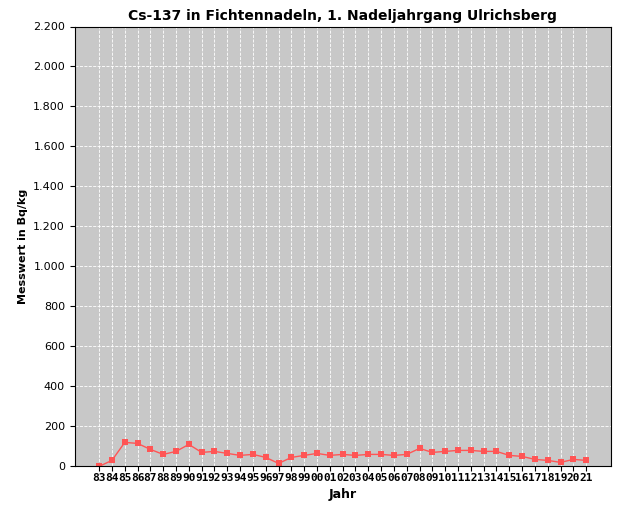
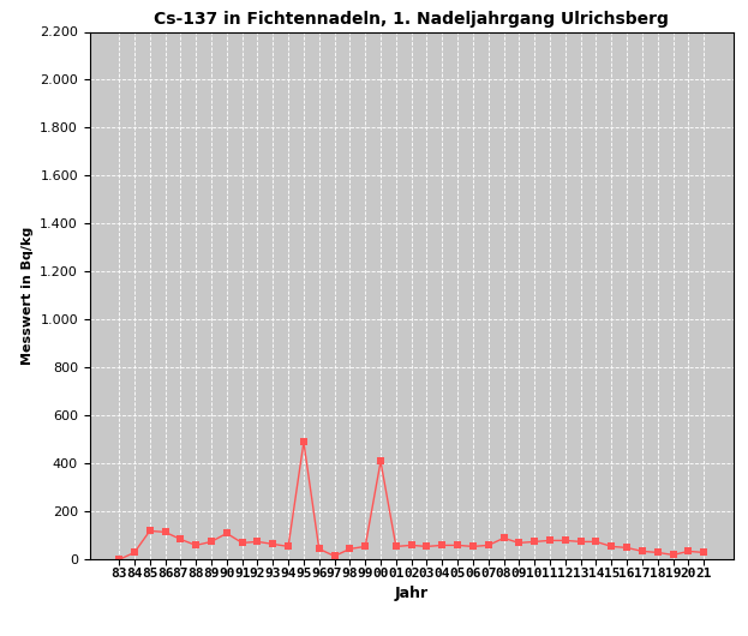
95: 60 -> 490
00: 60 -> 410
